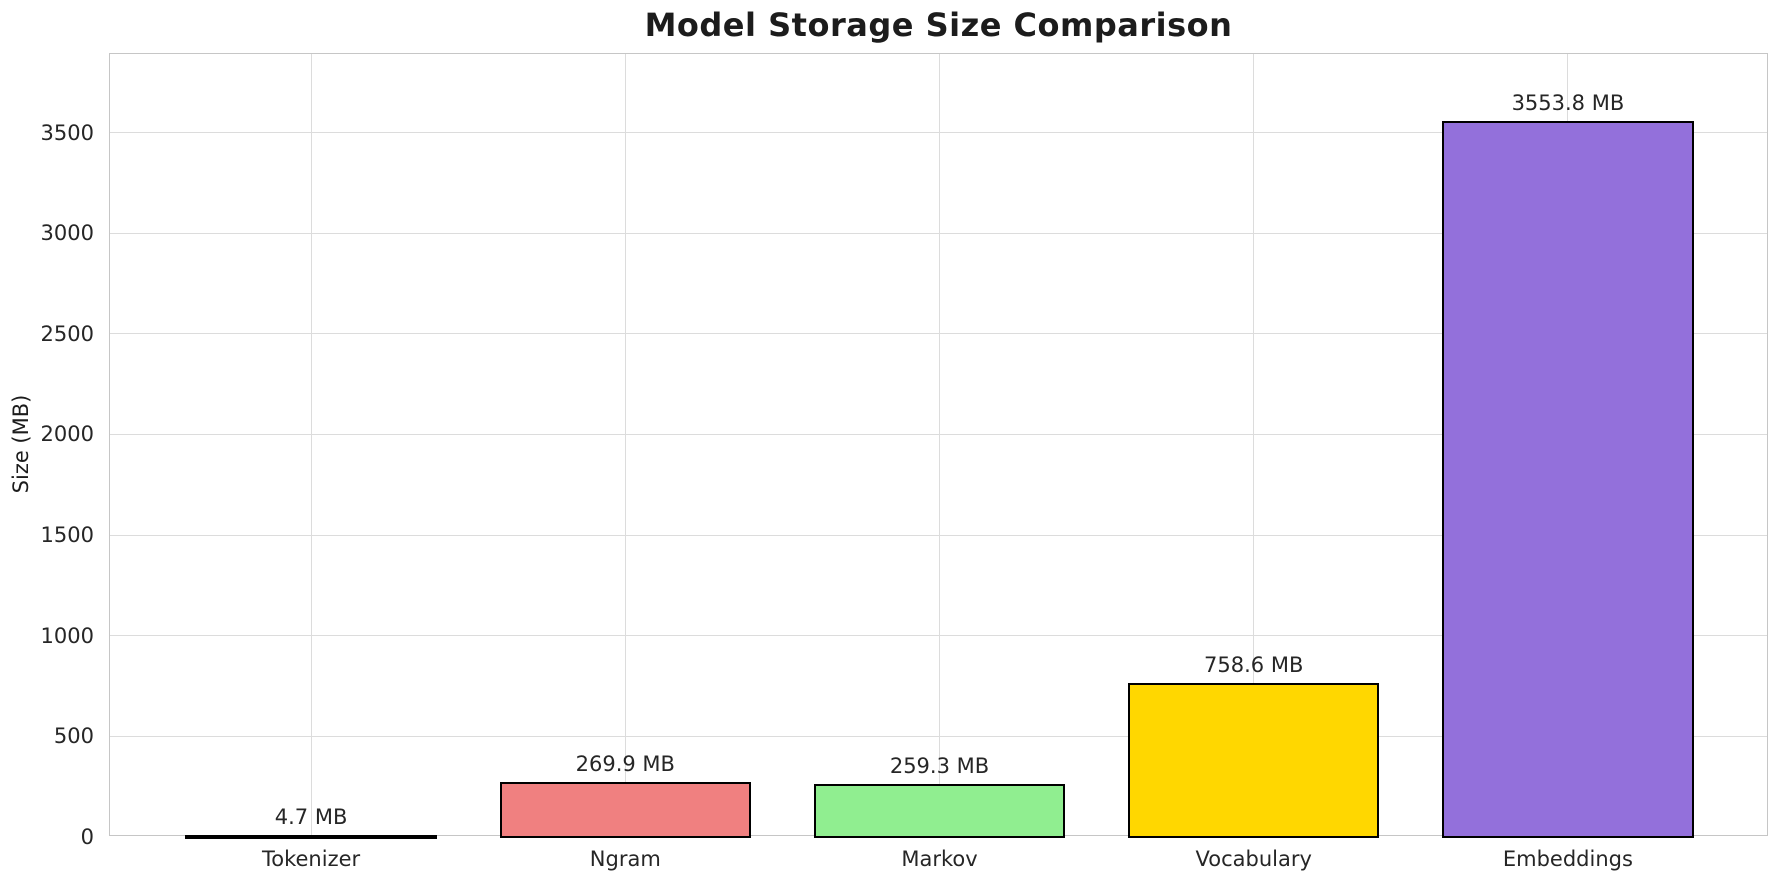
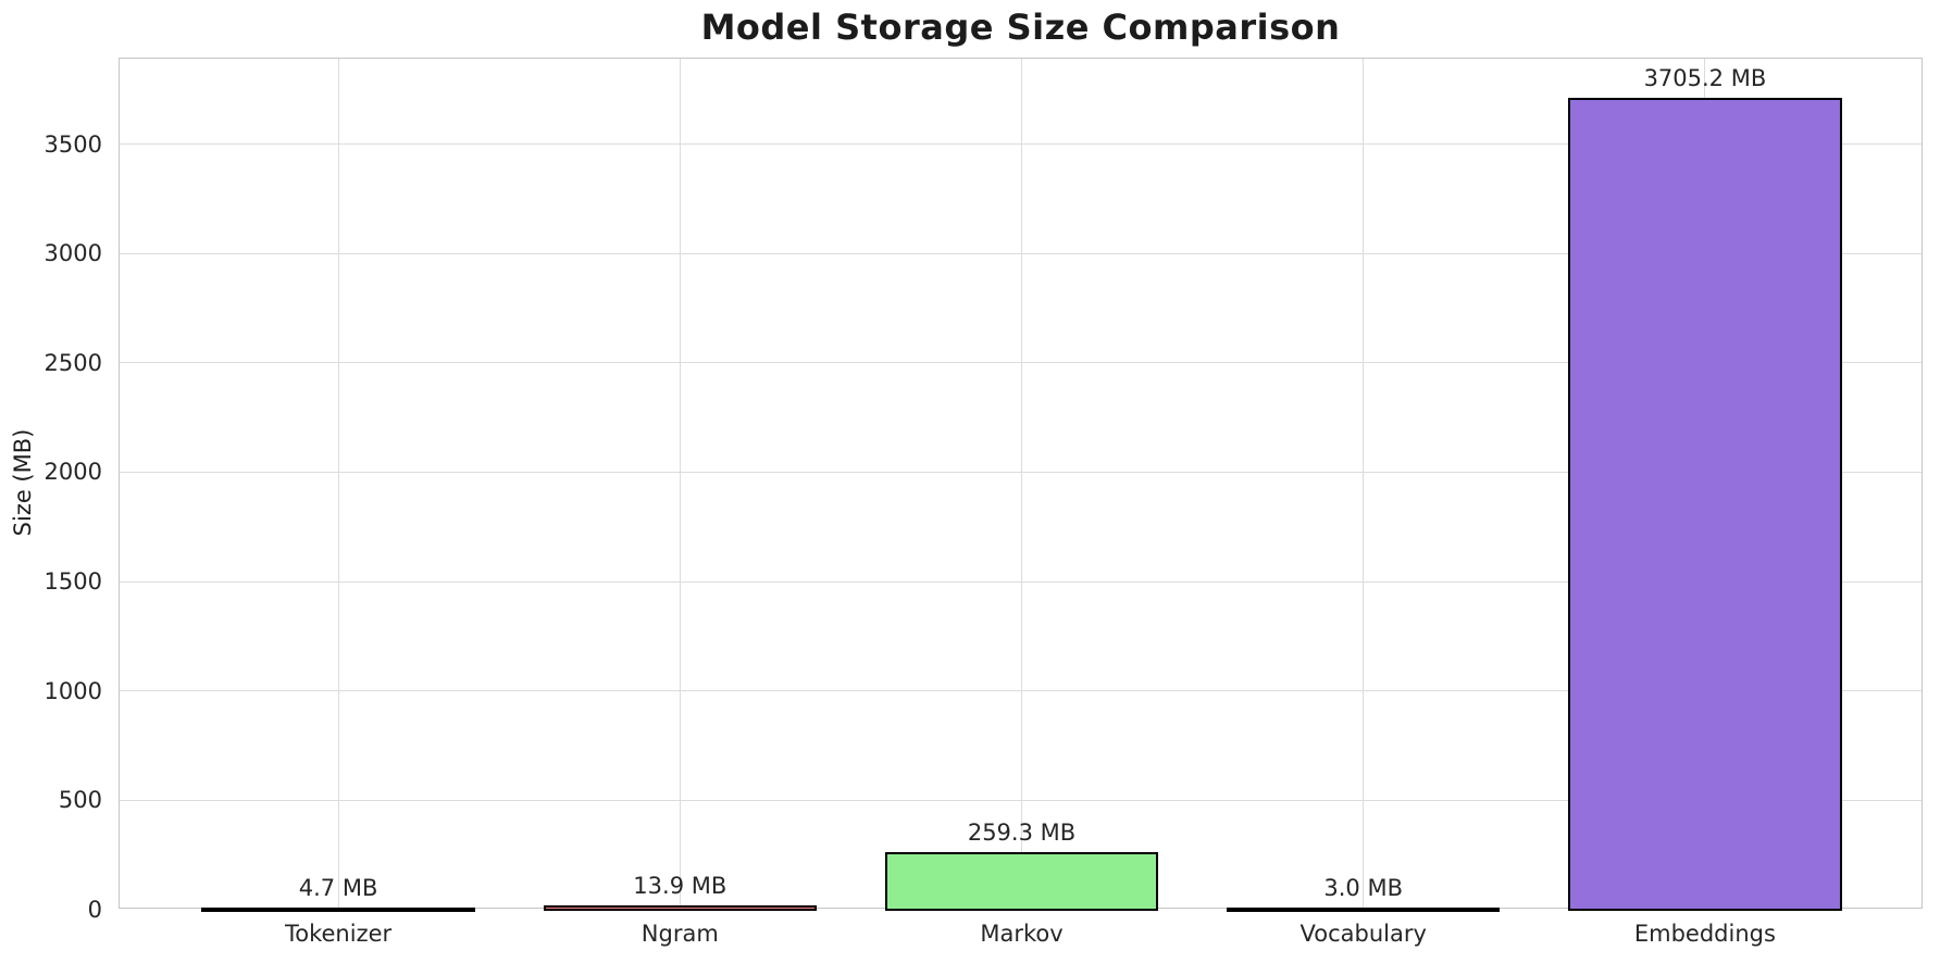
Ngram: 269.9 -> 13.9
Vocabulary: 758.6 -> 3.0
Embeddings: 3553.8 -> 3705.2
